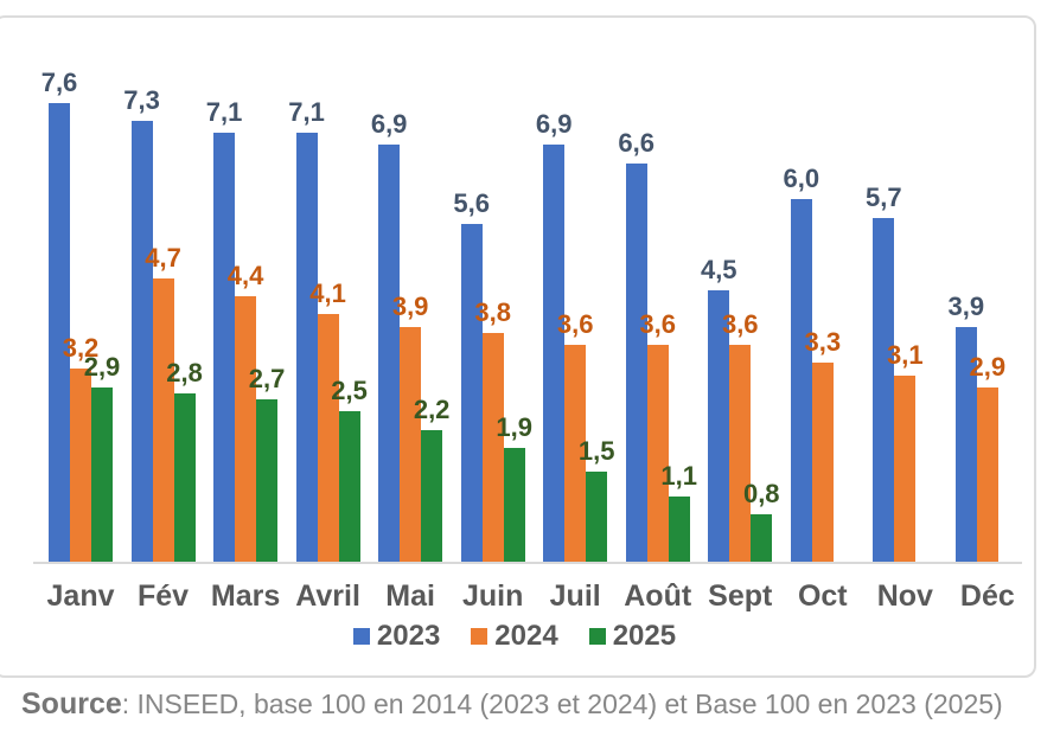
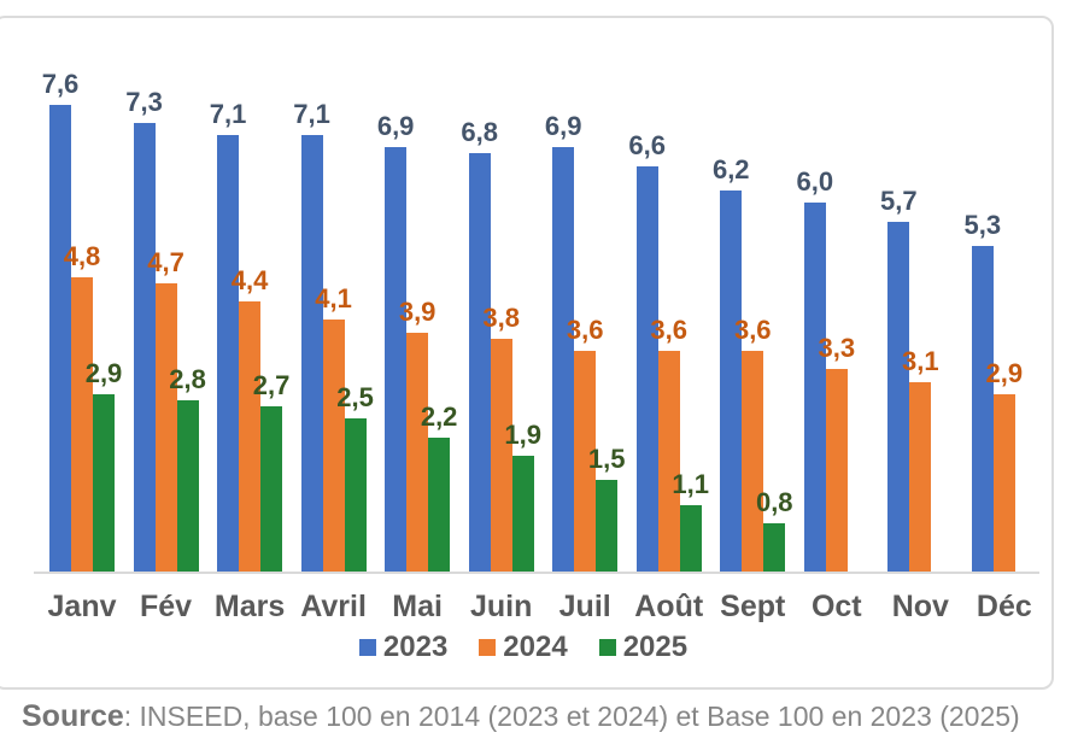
2024/Janv: 3,2 -> 4,8
2023/Juin: 5,6 -> 6,8
2023/Sept: 4,5 -> 6,2
2023/Déc: 3,9 -> 5,3
